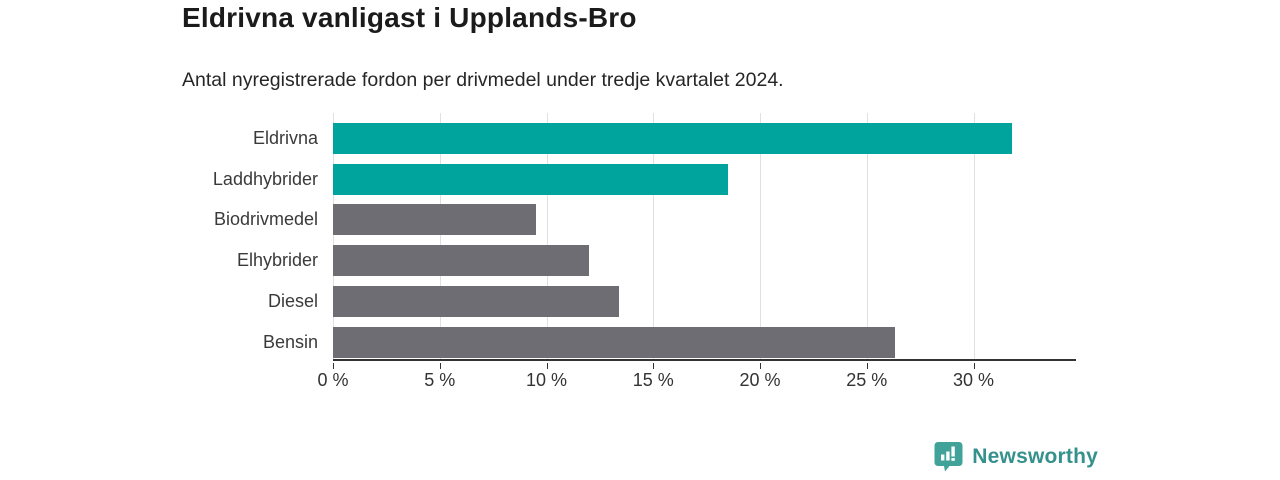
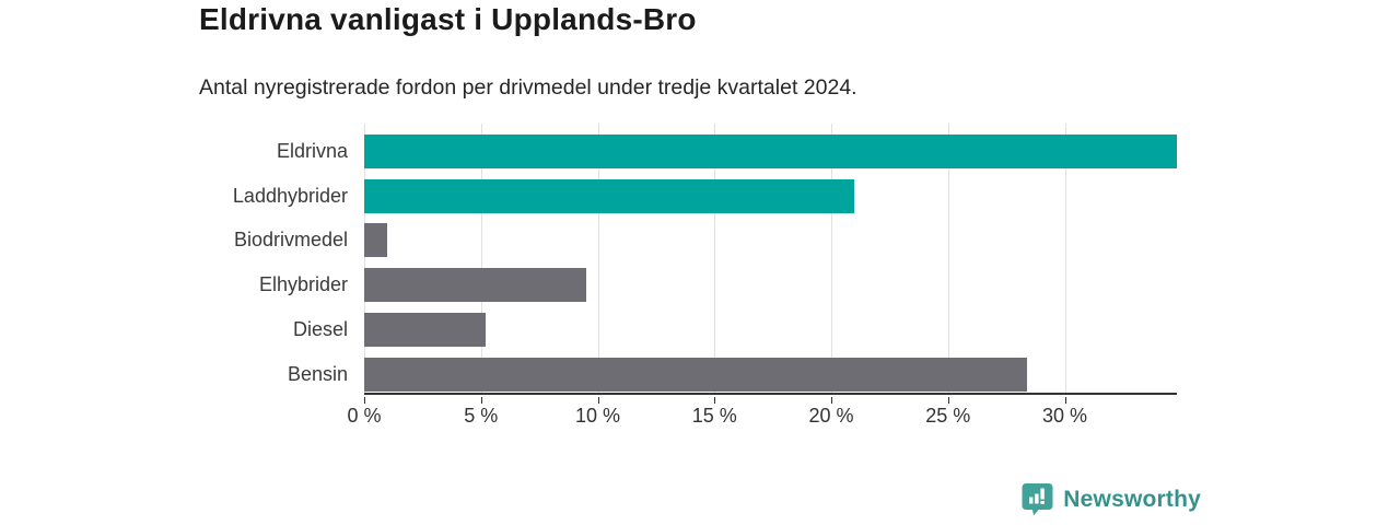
Eldrivna: 31.8% -> 34.8%
Laddhybrider: 18.5% -> 21.0%
Biodrivmedel: 9.5% -> 1.0%
Elhybrider: 12.0% -> 9.5%
Diesel: 13.4% -> 5.2%
Bensin: 26.3% -> 28.4%
